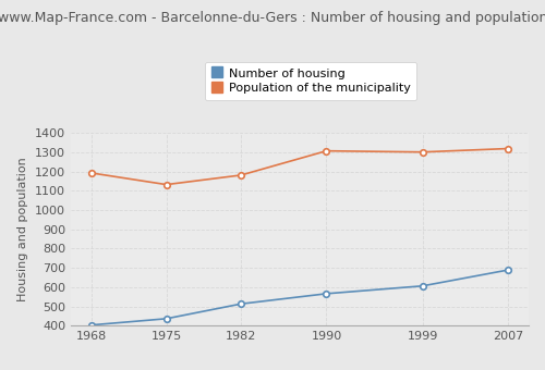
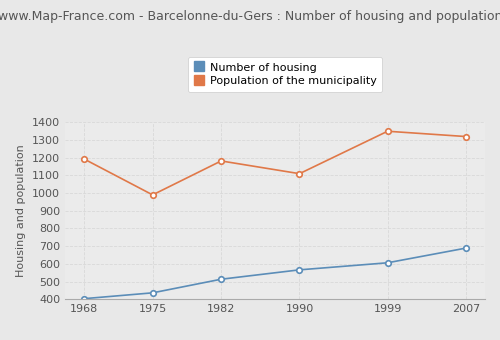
Population of the municipality/1975: 1130 -> 990
Population of the municipality/1990: 1310 -> 1110
Population of the municipality/1999: 1300 -> 1350
